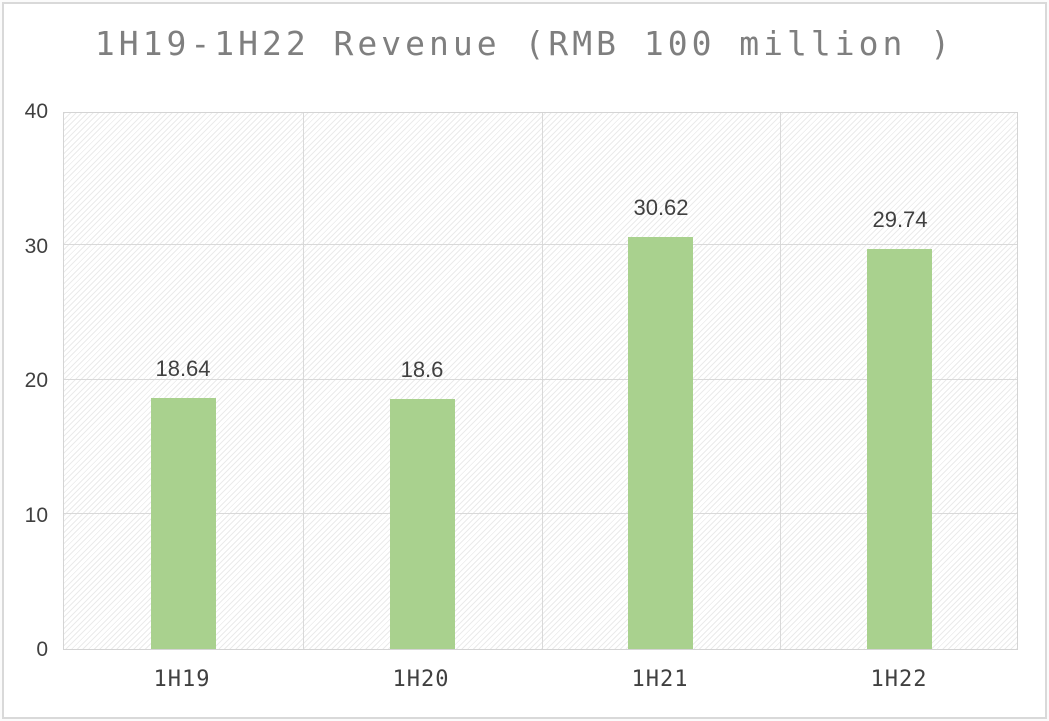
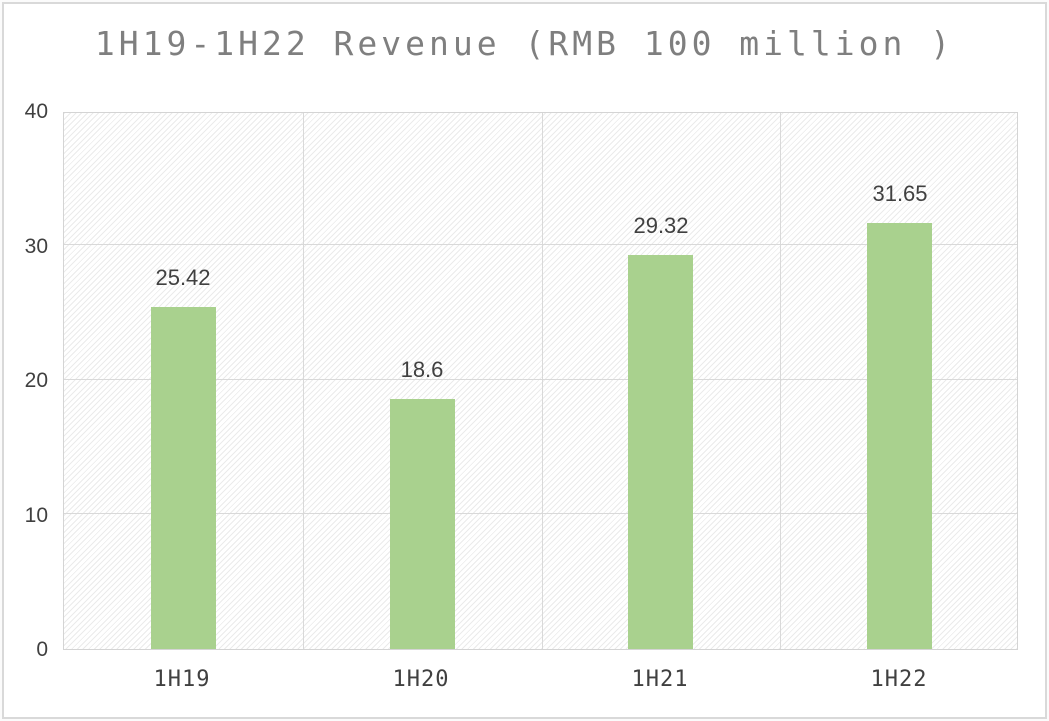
1H19: 18.64 -> 25.42
1H21: 30.62 -> 29.32
1H22: 29.74 -> 31.65
